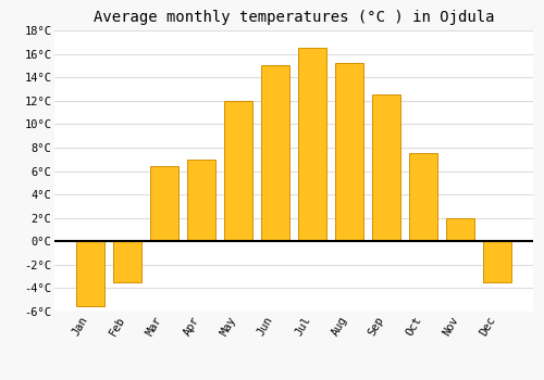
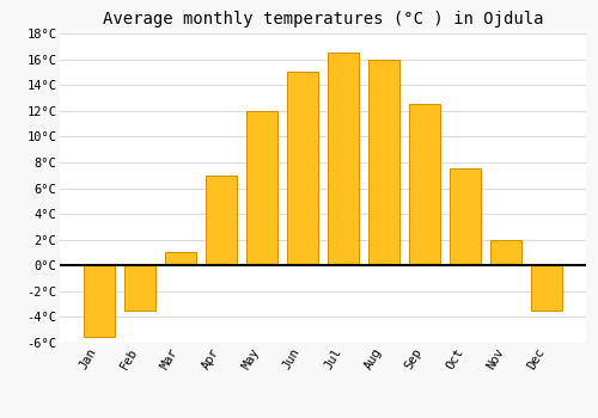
Mar: 6.4°C -> 1.0°C
Aug: 15.2°C -> 16.0°C
